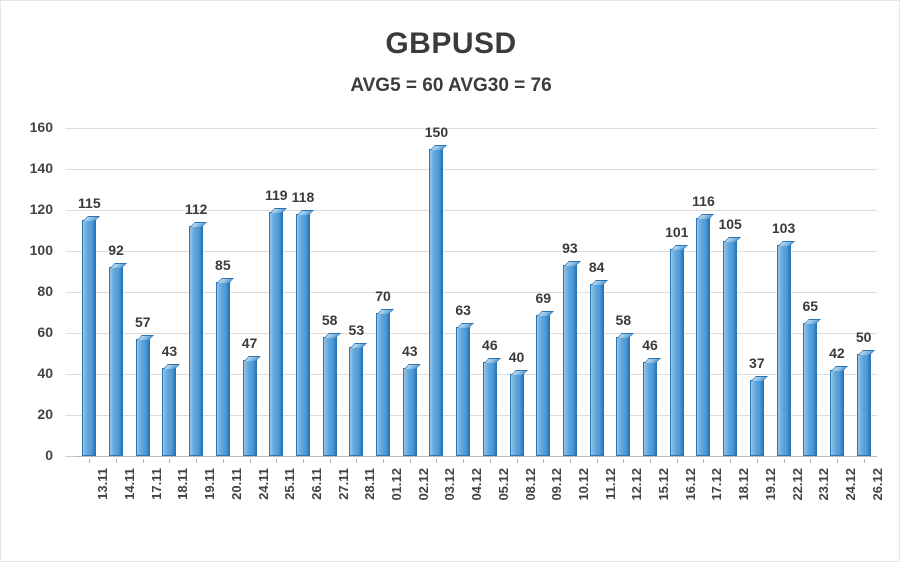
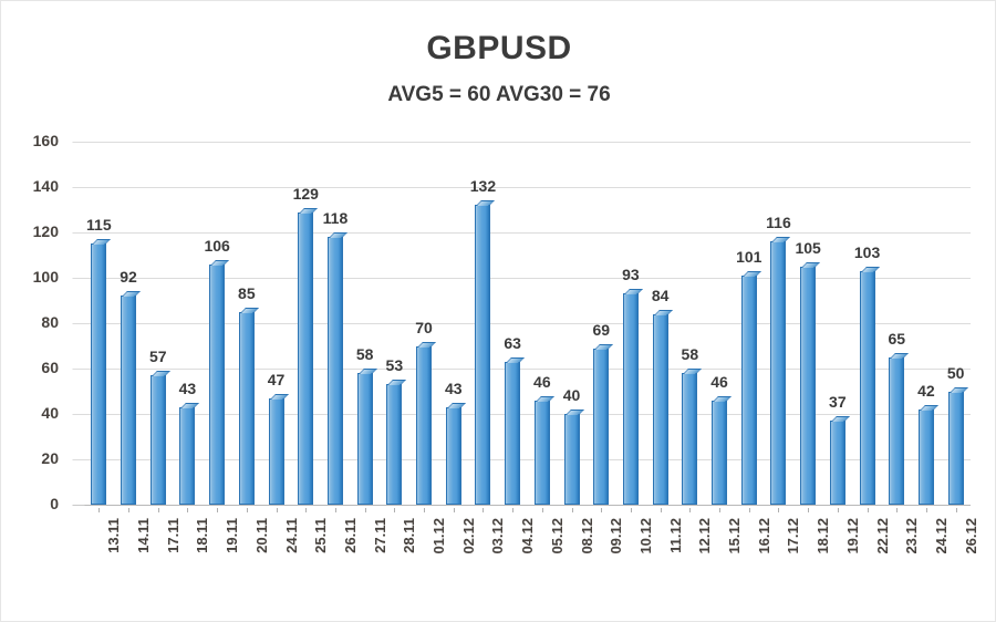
19.11: 112 -> 106
25.11: 119 -> 129
03.12: 150 -> 132
